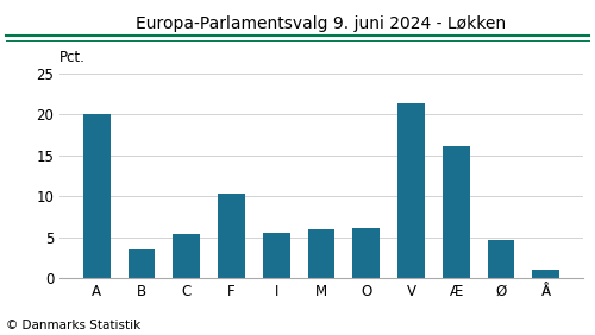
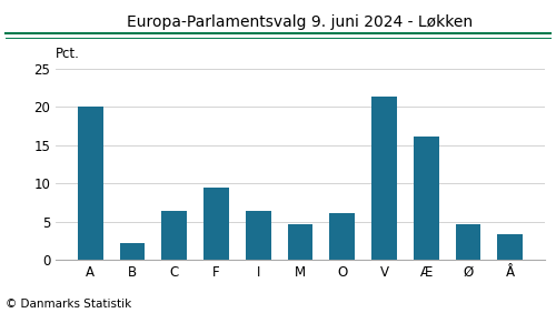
B: 3.5 -> 2.2
C: 5.4 -> 6.4
F: 10.3 -> 9.4
I: 5.5 -> 6.4
M: 6.0 -> 4.6
Å: 1.0 -> 3.4
